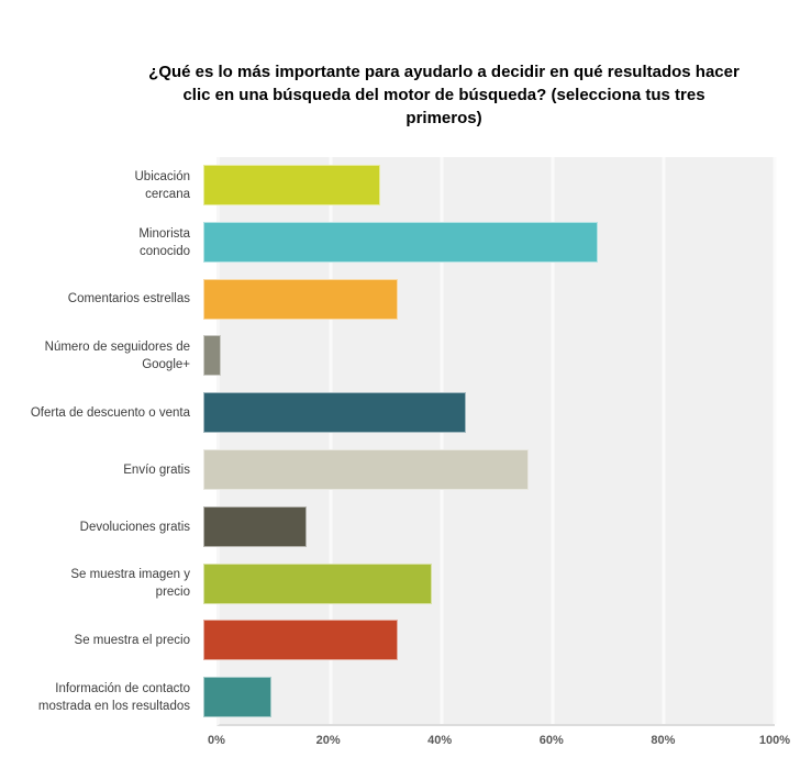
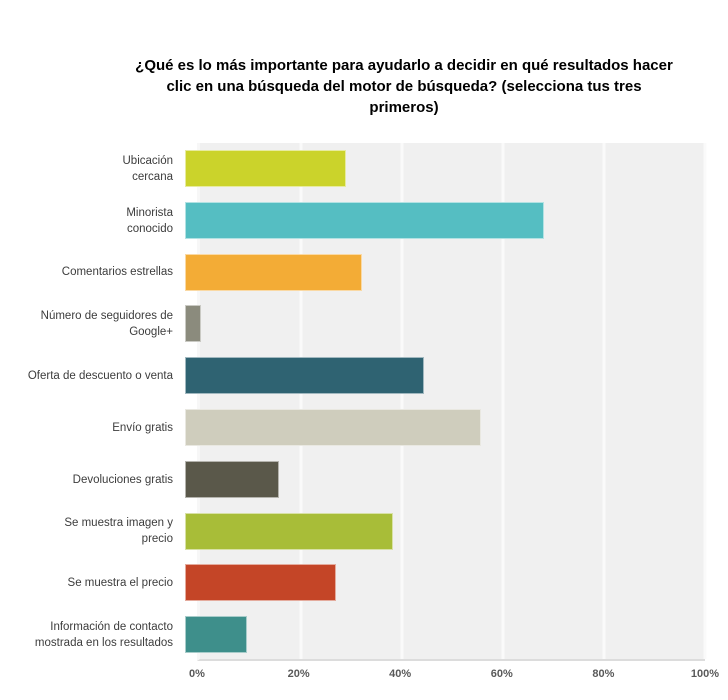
Se muestra el precio: 34% -> 29%
